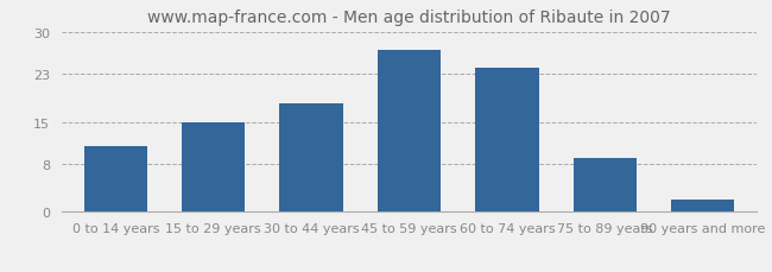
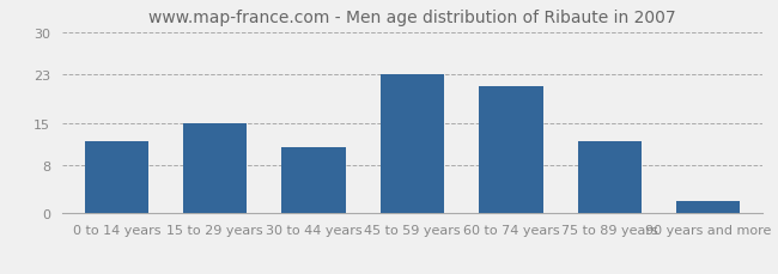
0 to 14 years: 11 -> 12
30 to 44 years: 18 -> 11
45 to 59 years: 27 -> 23
60 to 74 years: 24 -> 21
75 to 89 years: 9 -> 12
